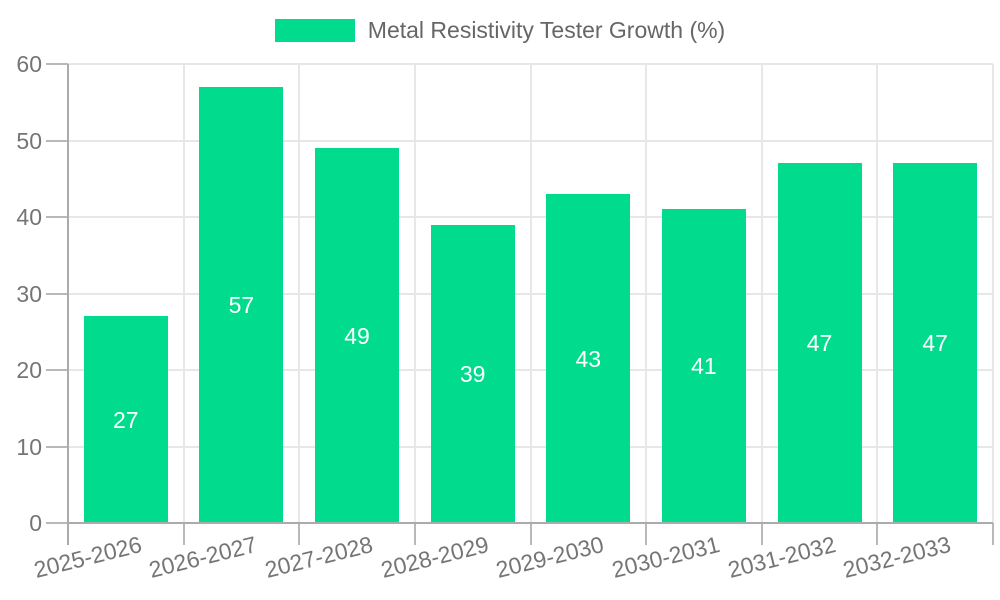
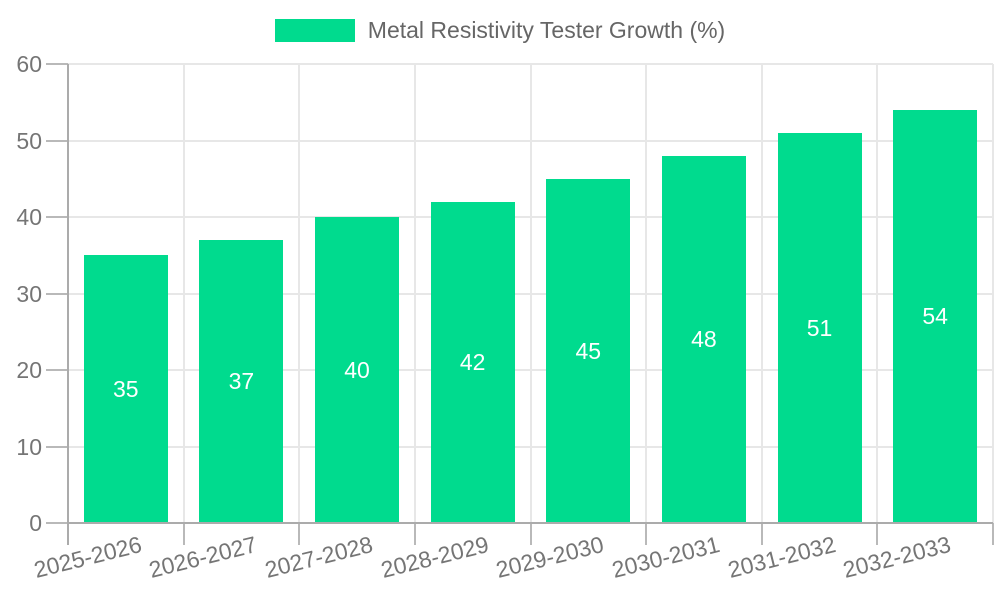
2025-2026: 27 -> 35
2026-2027: 57 -> 37
2027-2028: 49 -> 40
2028-2029: 39 -> 42
2029-2030: 43 -> 45
2030-2031: 41 -> 48
2031-2032: 47 -> 51
2032-2033: 47 -> 54
